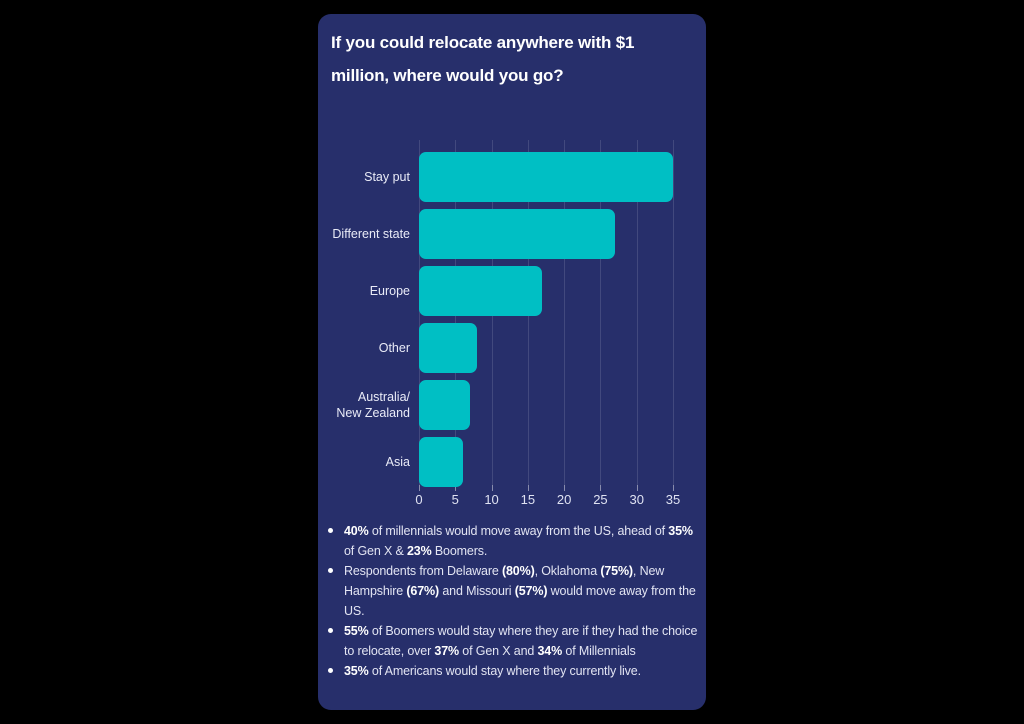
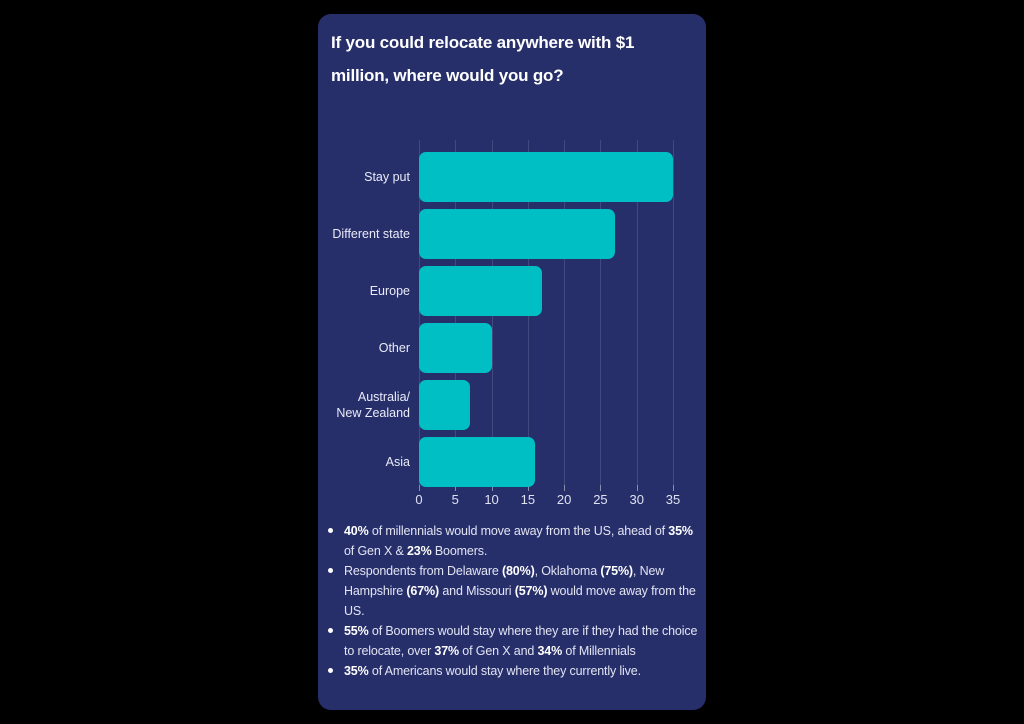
Other: 8 -> 10
Asia: 6 -> 16
